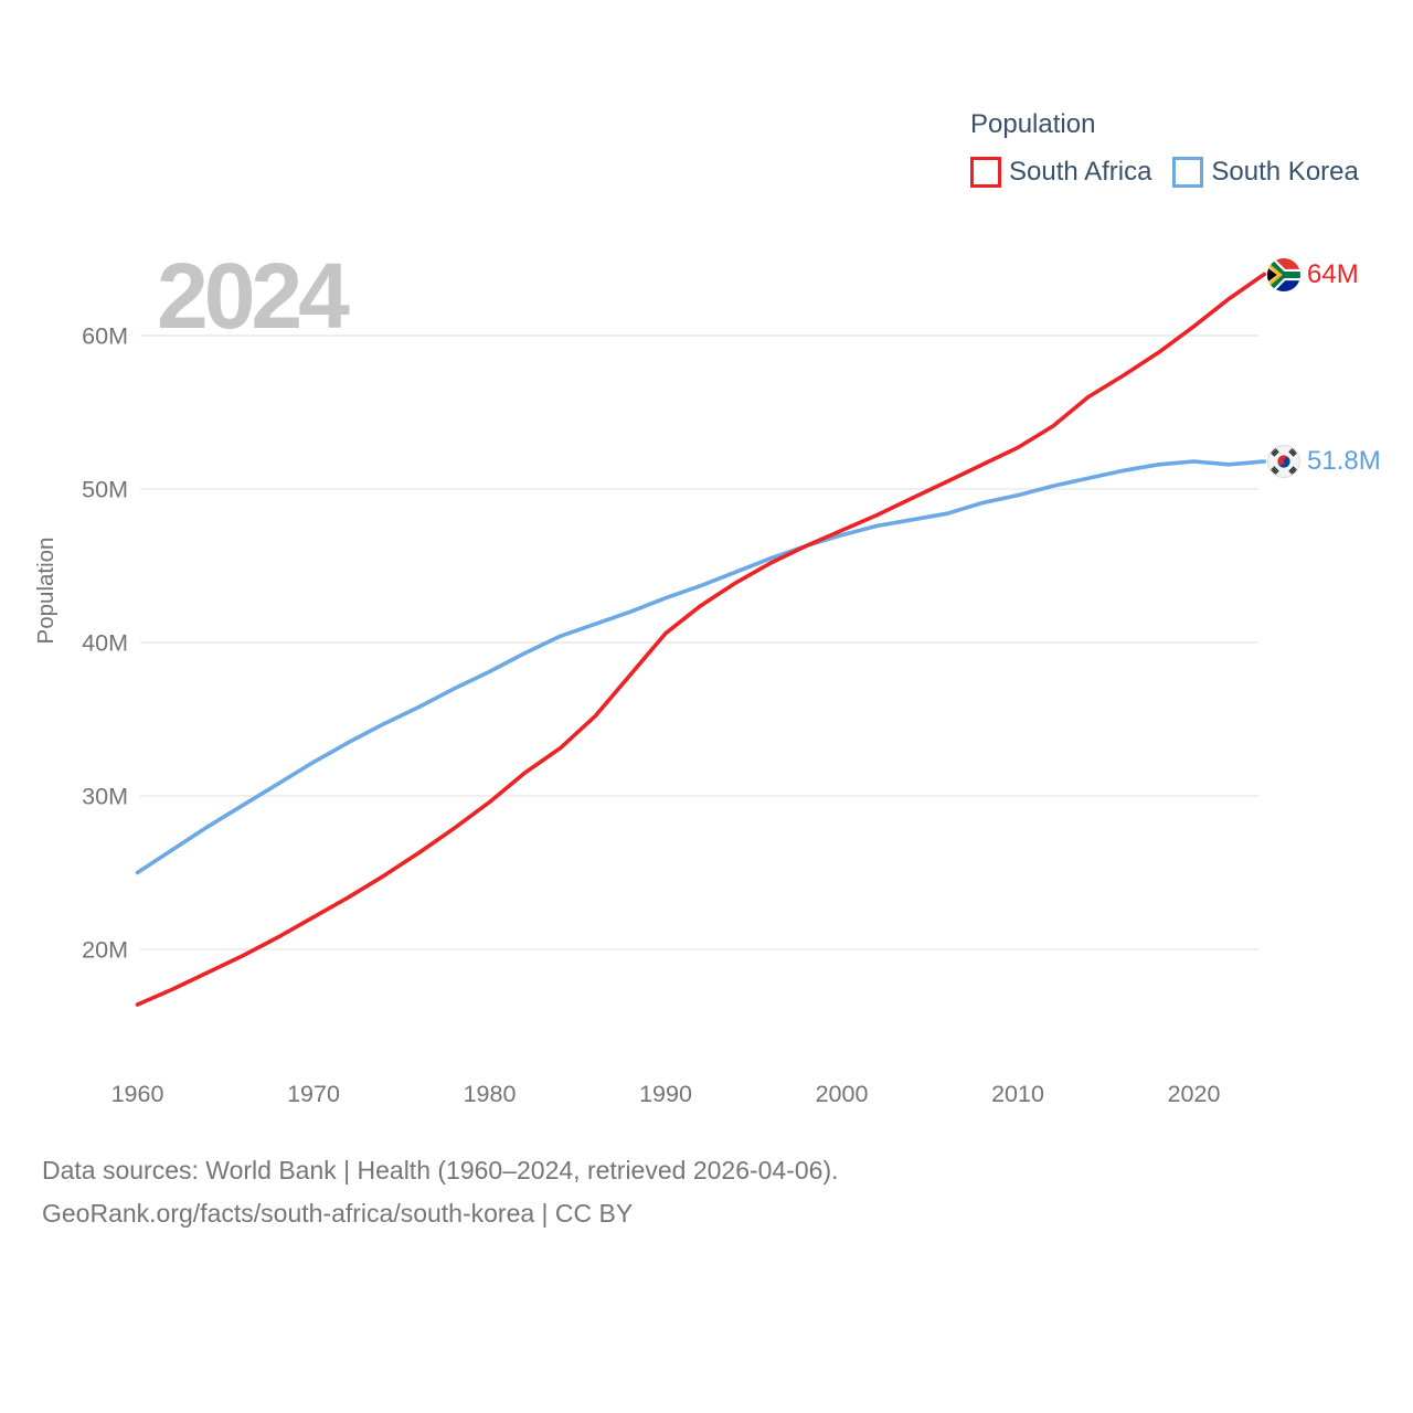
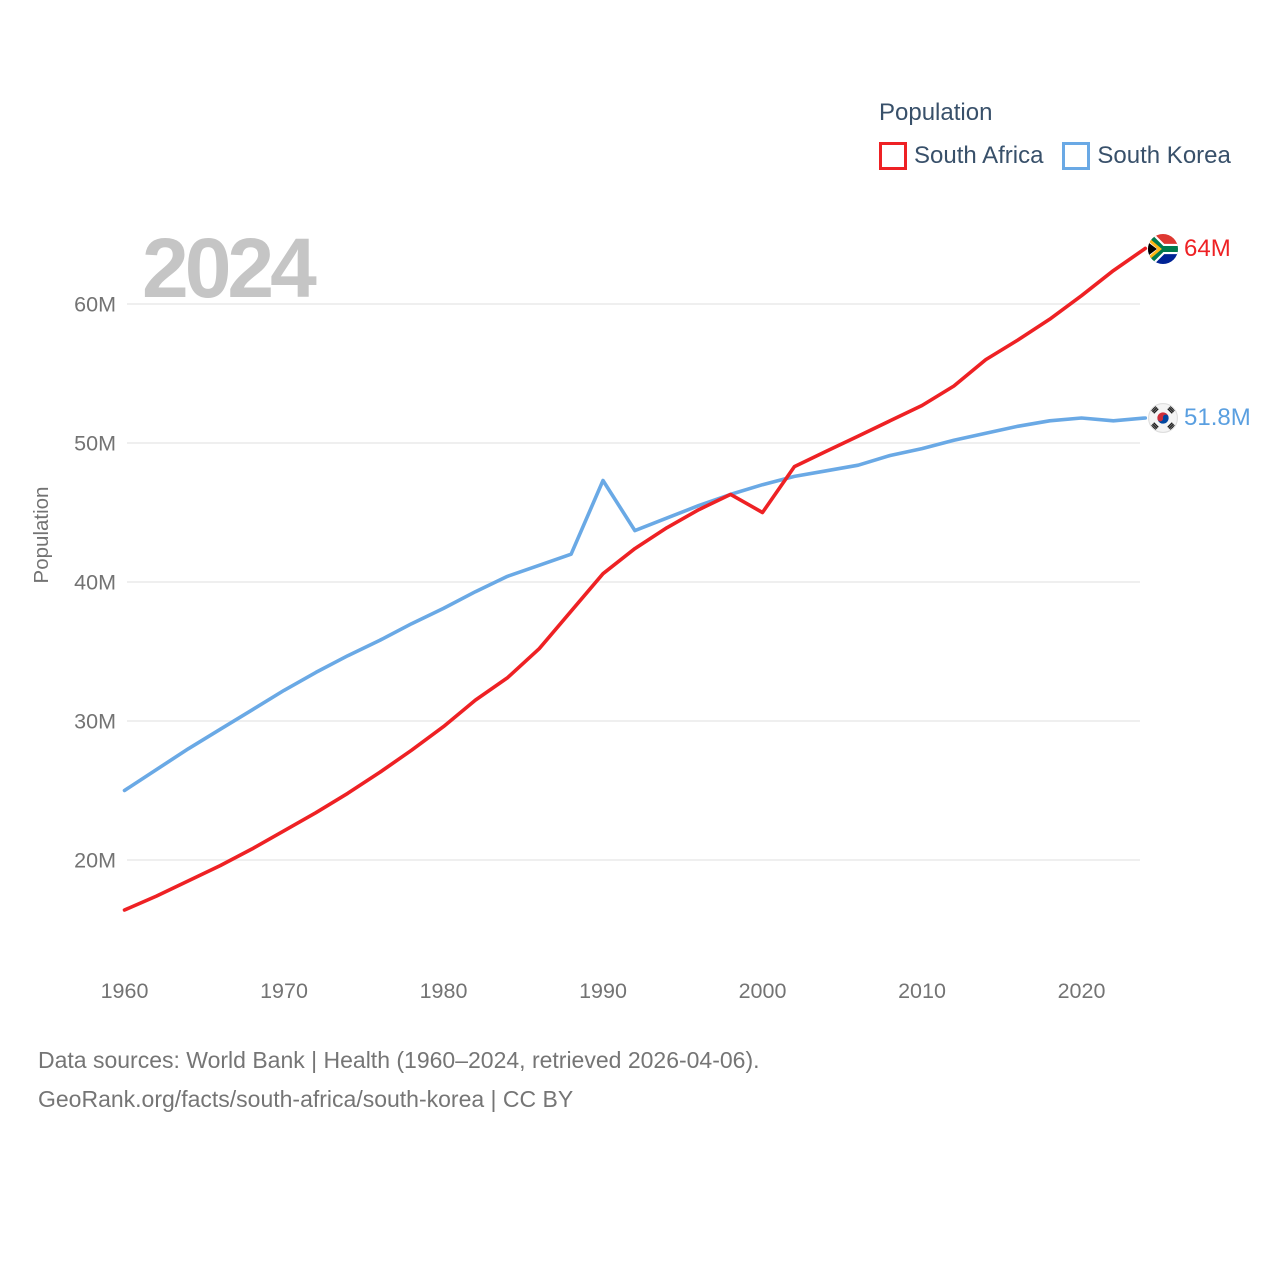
South Korea/1990: 42.9M -> 47.3M
South Africa/2000: 47.3M -> 45.0M
